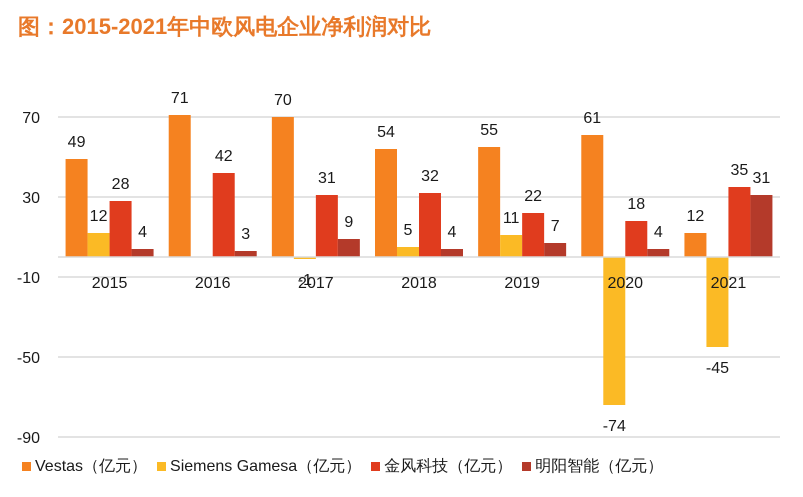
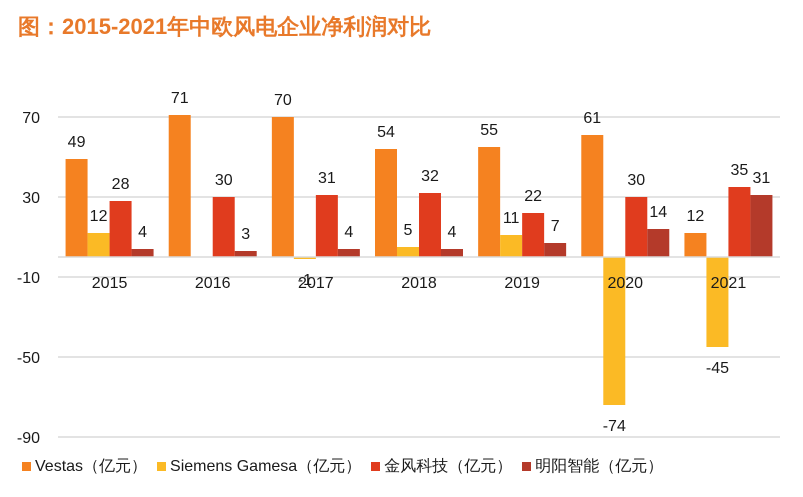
金风科技（亿元）/2016: 42 -> 30
明阳智能（亿元）/2017: 9 -> 4
金风科技（亿元）/2020: 18 -> 30
明阳智能（亿元）/2020: 4 -> 14
